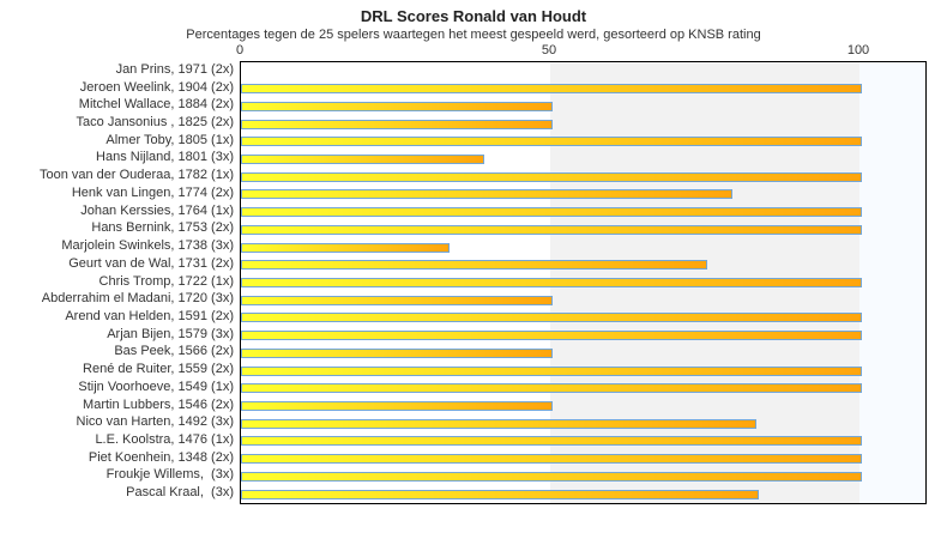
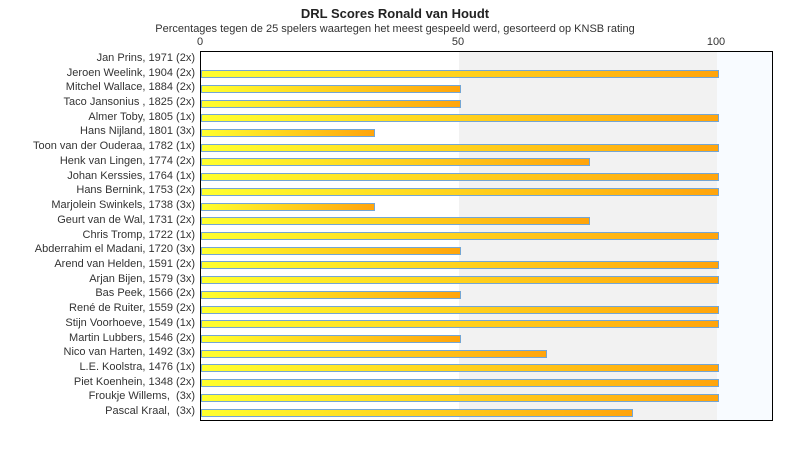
Hans Nijland, 1801 (3x): 39 -> 33
Henk van Lingen, 1774 (2x): 79 -> 75
Nico van Harten, 1492 (3x): 83 -> 67
